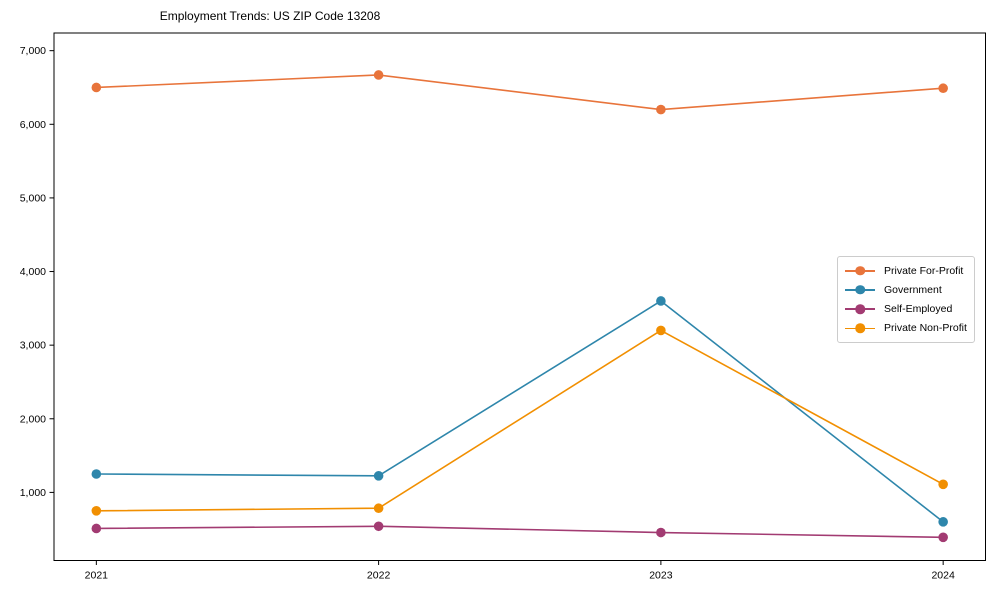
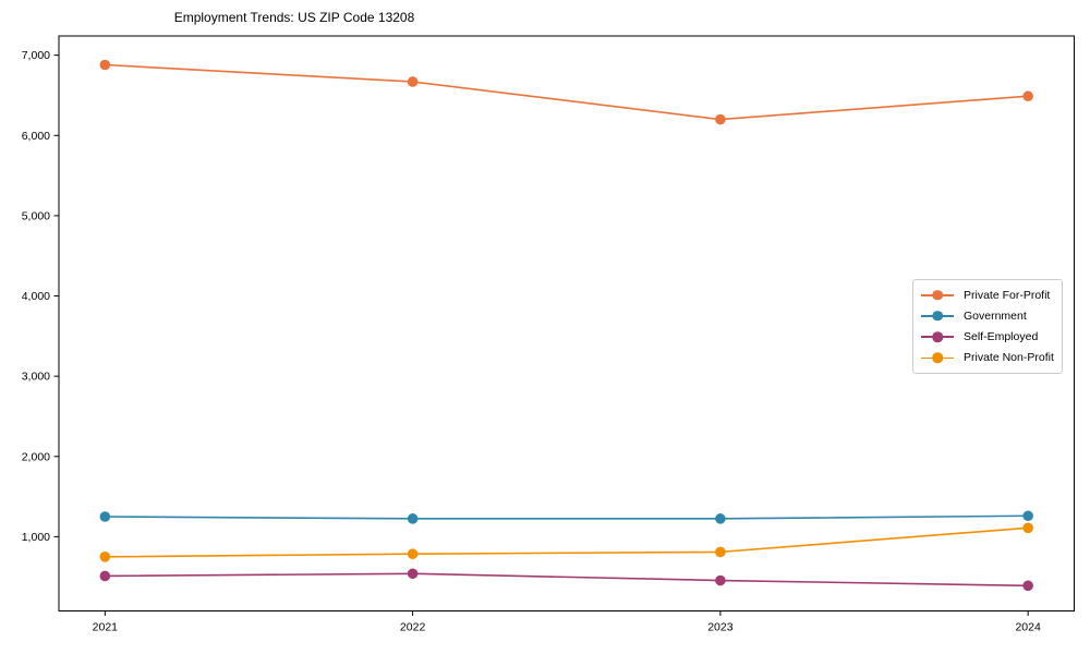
Private For-Profit/2021: 6500 -> 6900
Government/2023: 3600 -> 1200
Private Non-Profit/2023: 3200 -> 800
Government/2024: 600 -> 1300
